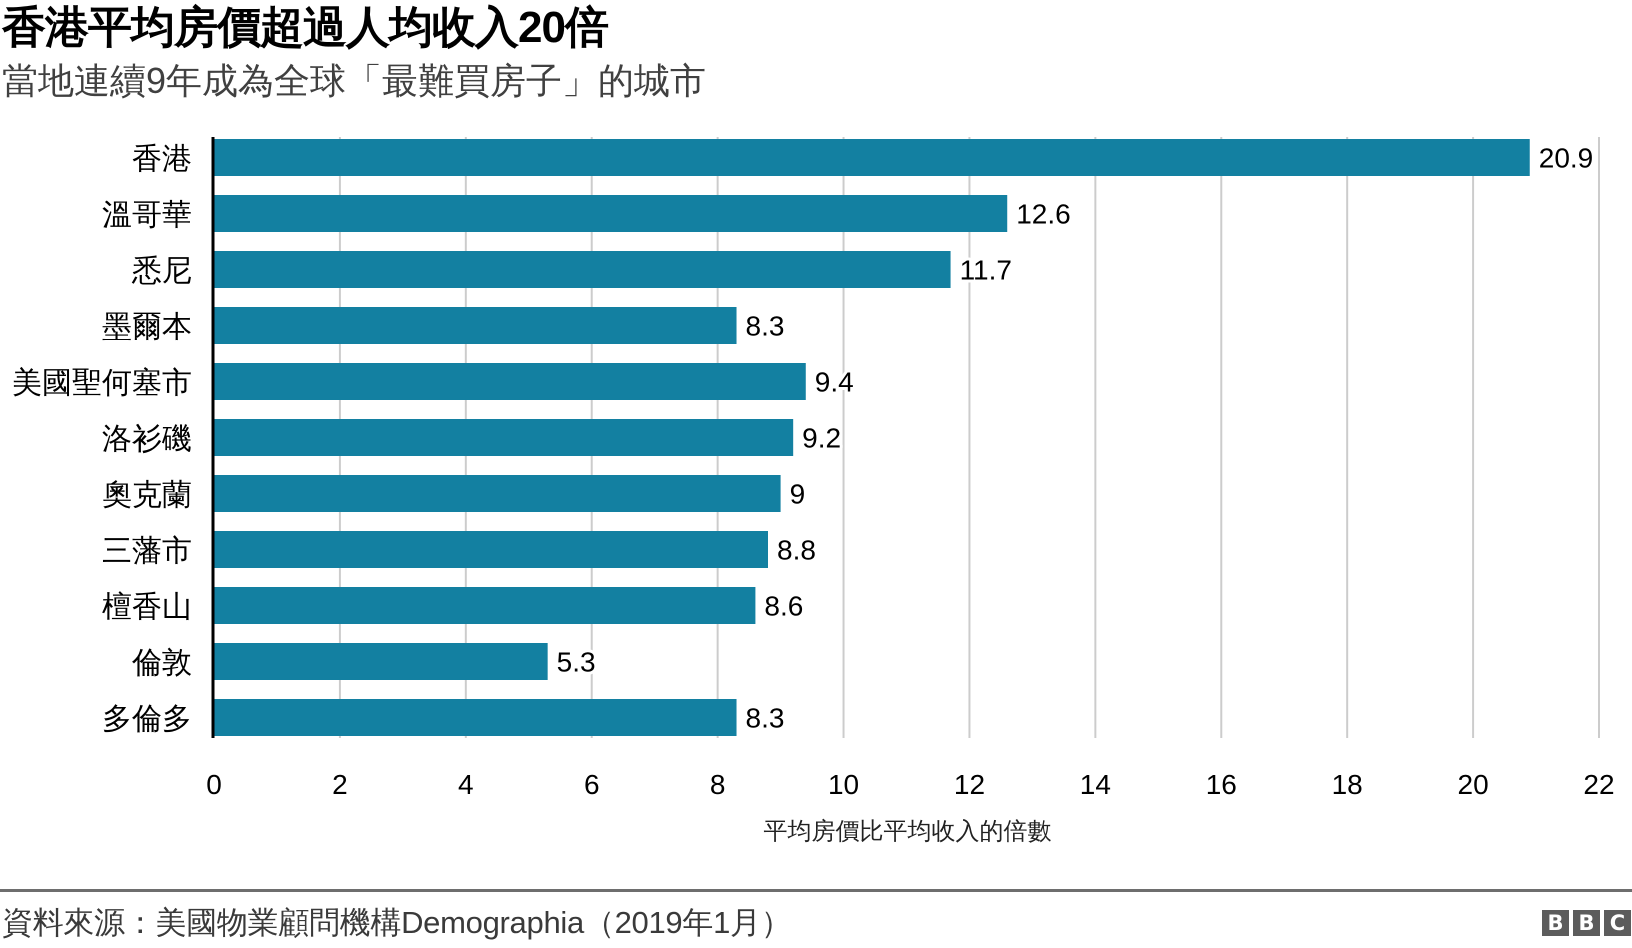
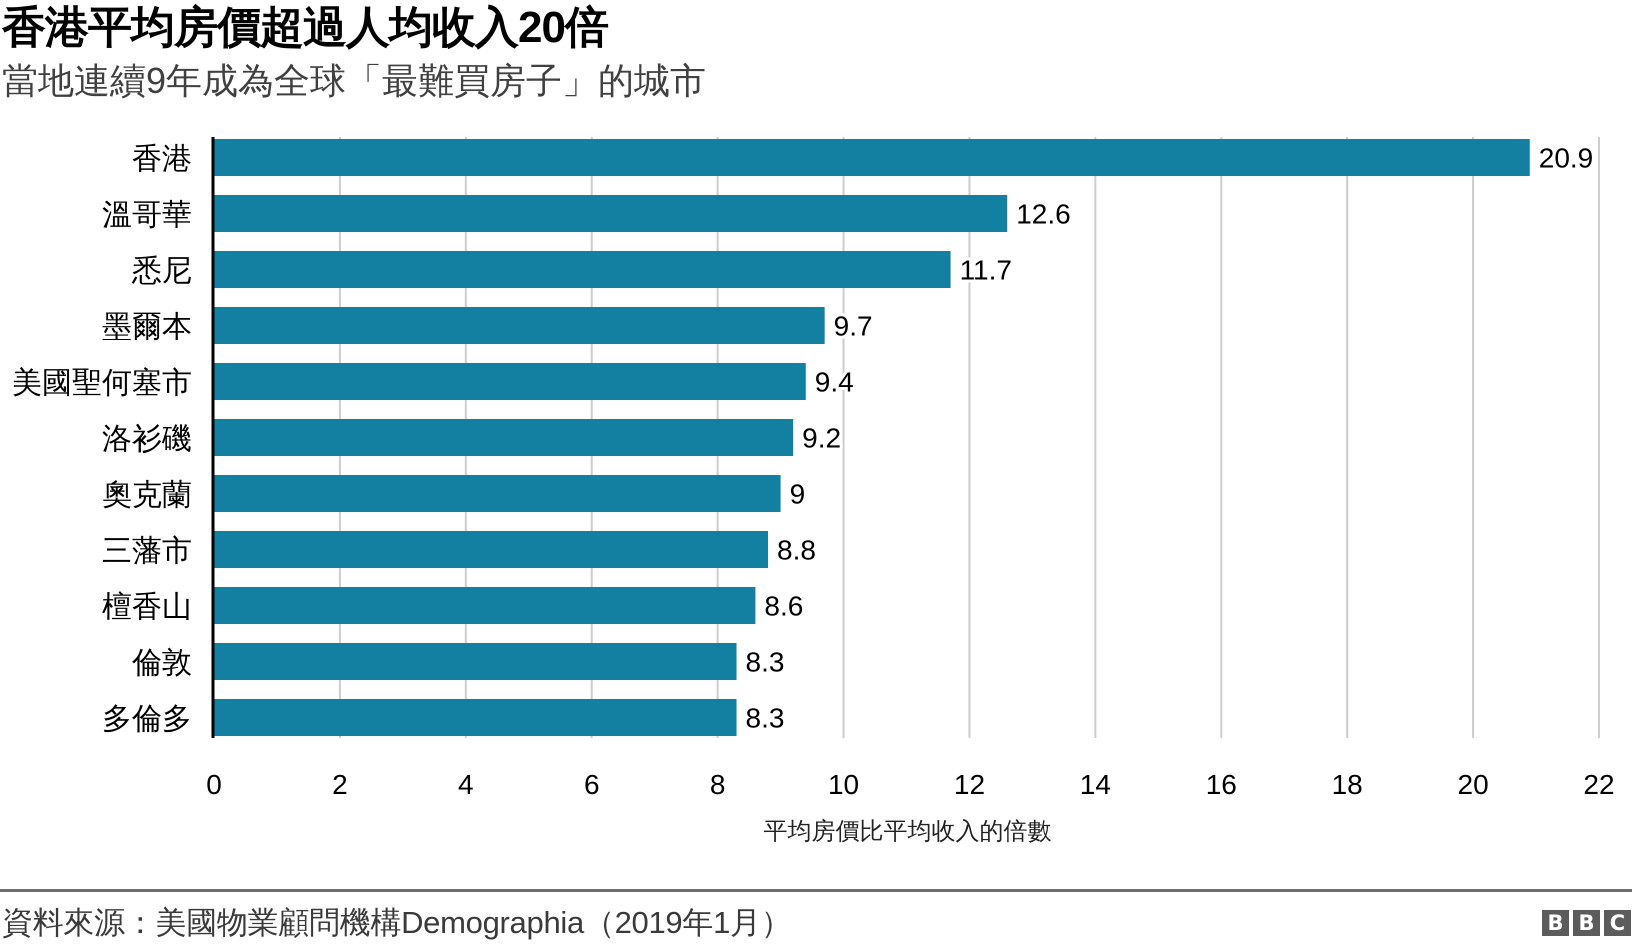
墨爾本: 8.3 -> 9.7
倫敦: 5.3 -> 8.3
